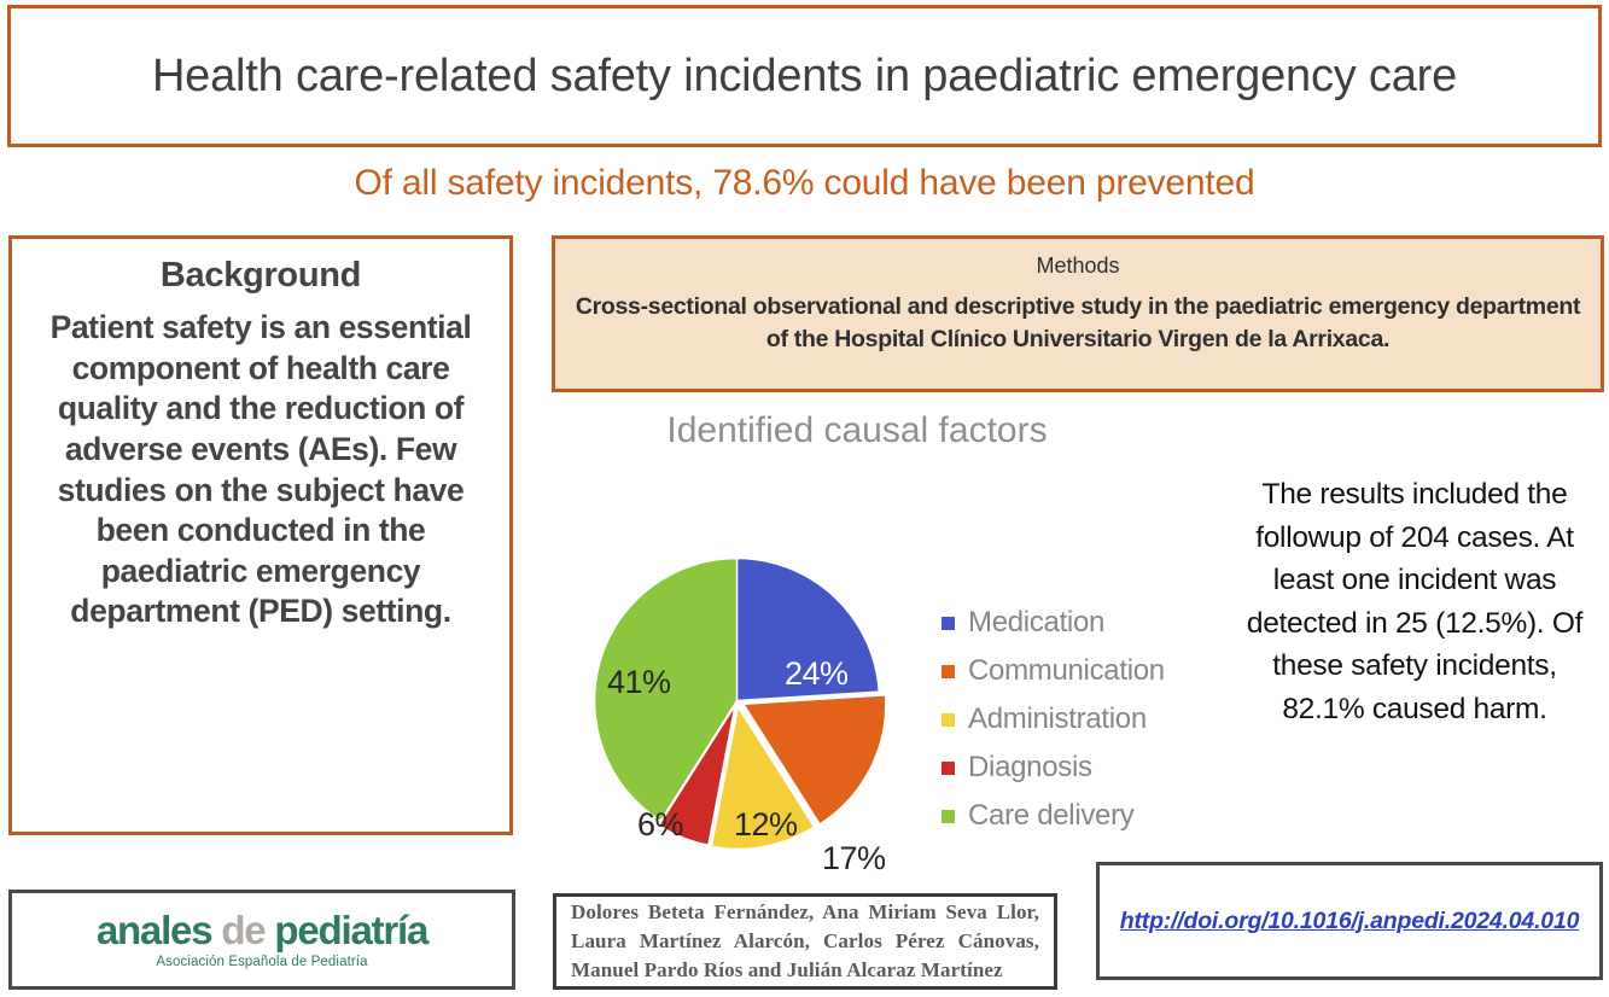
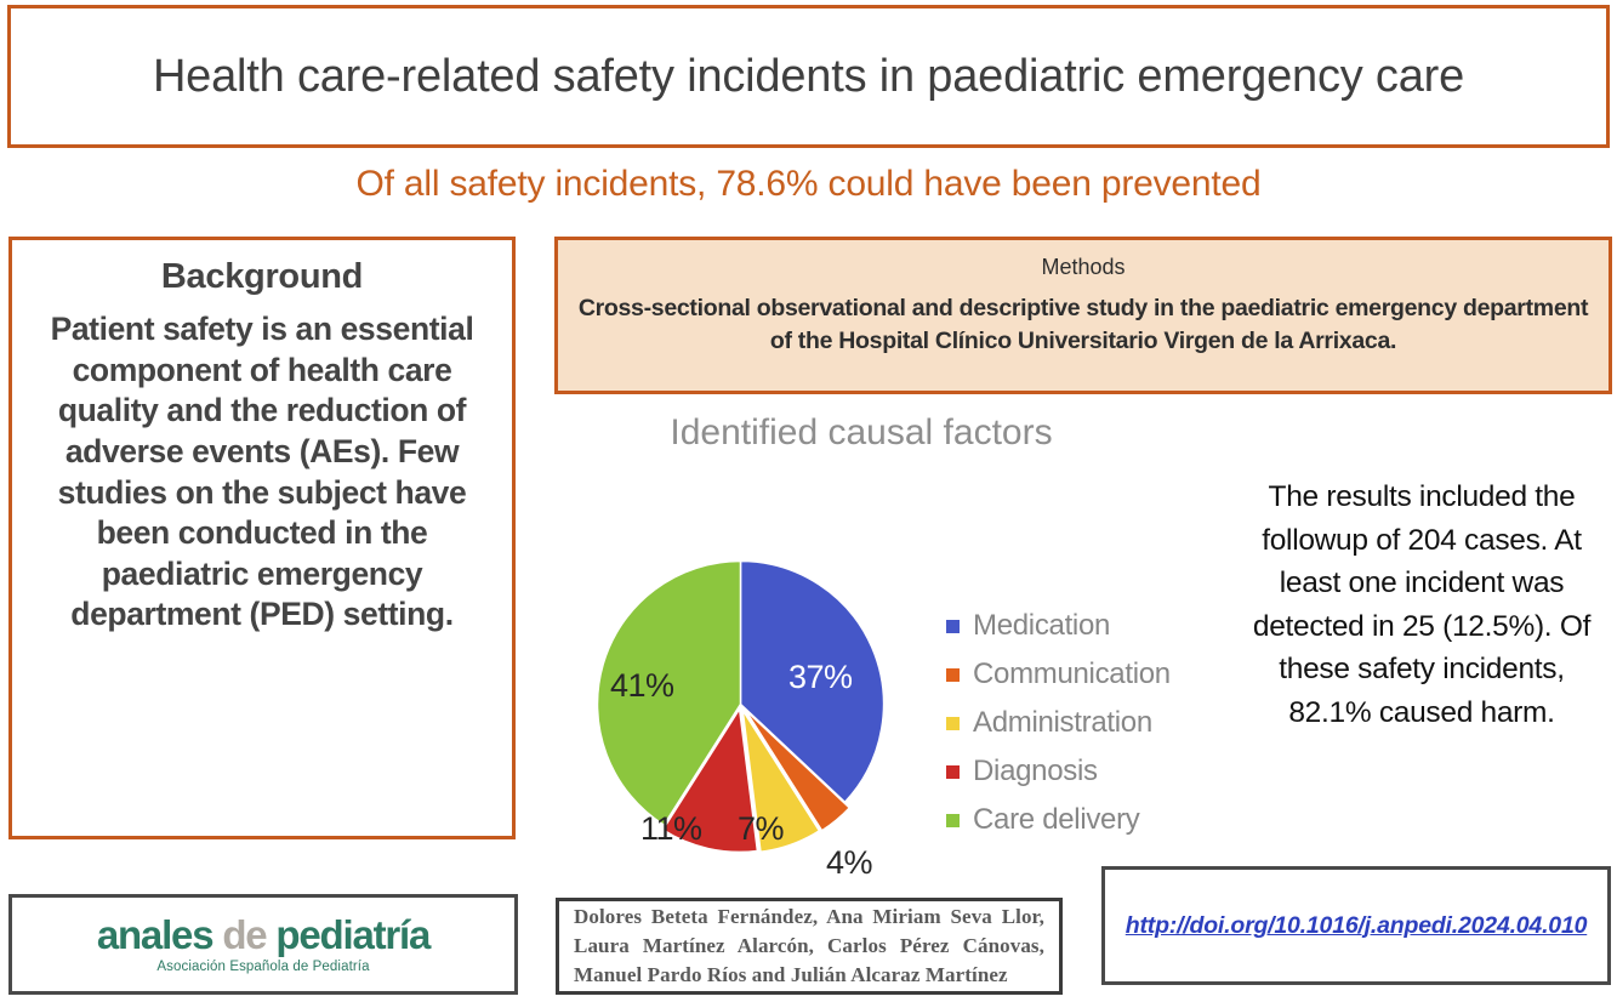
Medication: 24% -> 37%
Communication: 17% -> 4%
Administration: 12% -> 7%
Diagnosis: 6% -> 11%
